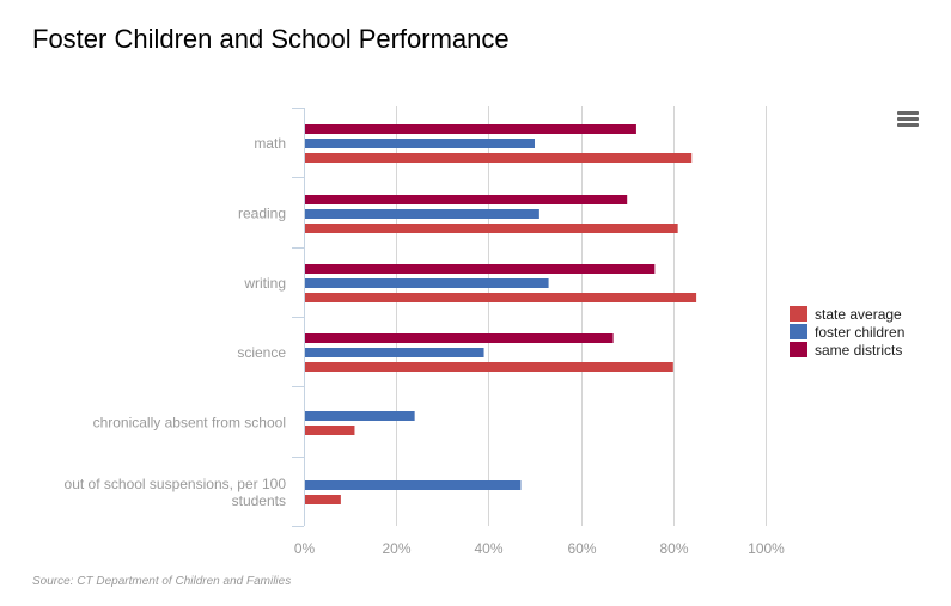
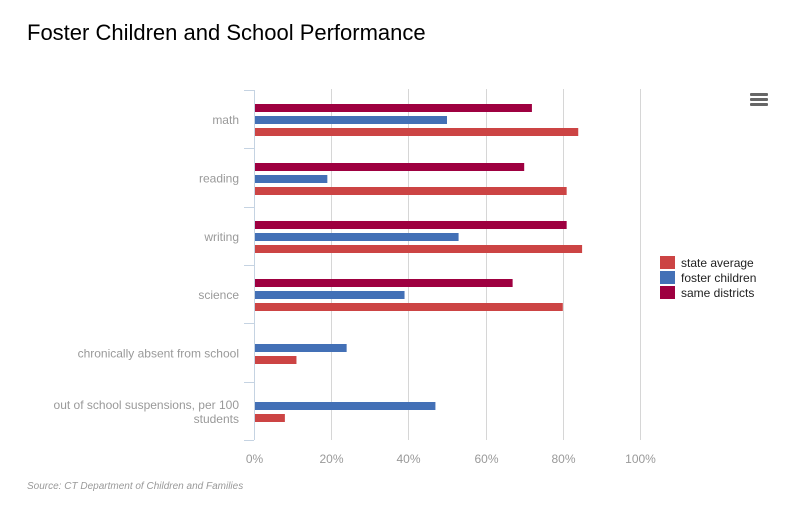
foster children/reading: 51% -> 19%
same districts/writing: 76% -> 81%
